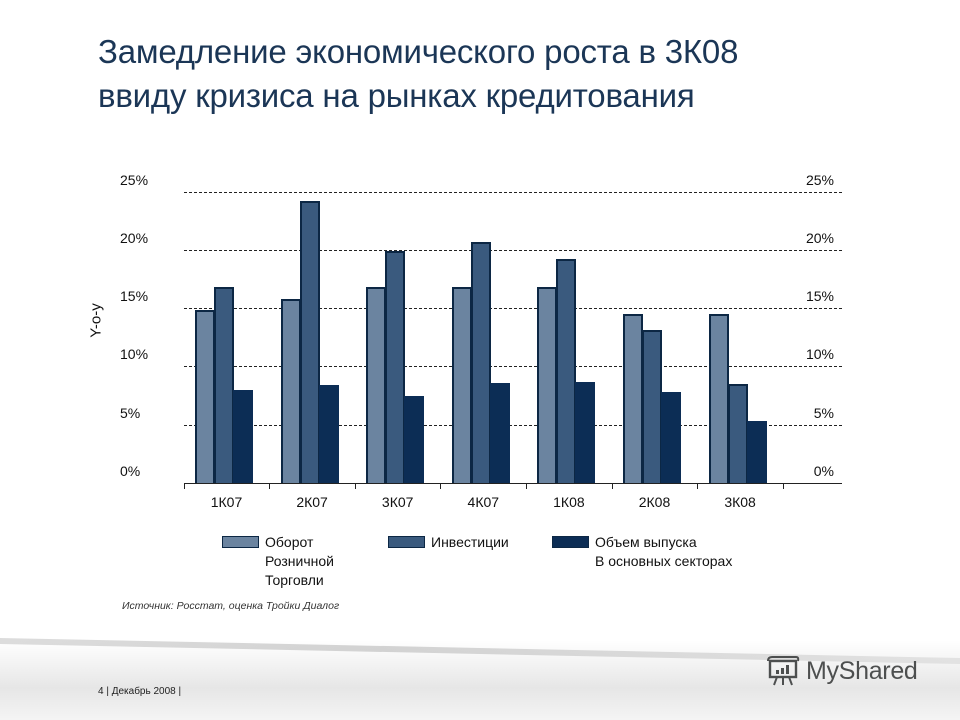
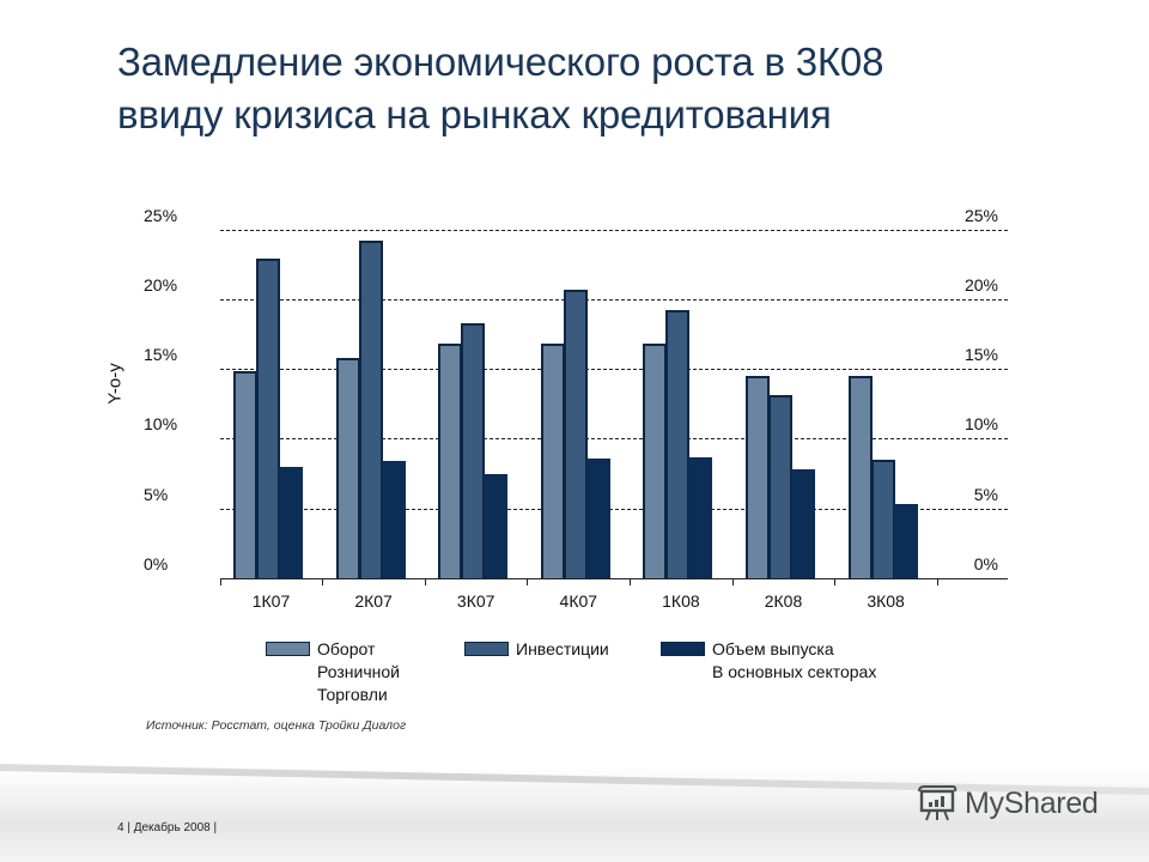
Инвестиции/1К07: 16.8% -> 22.9%
Инвестиции/3К07: 19.9% -> 18.3%
